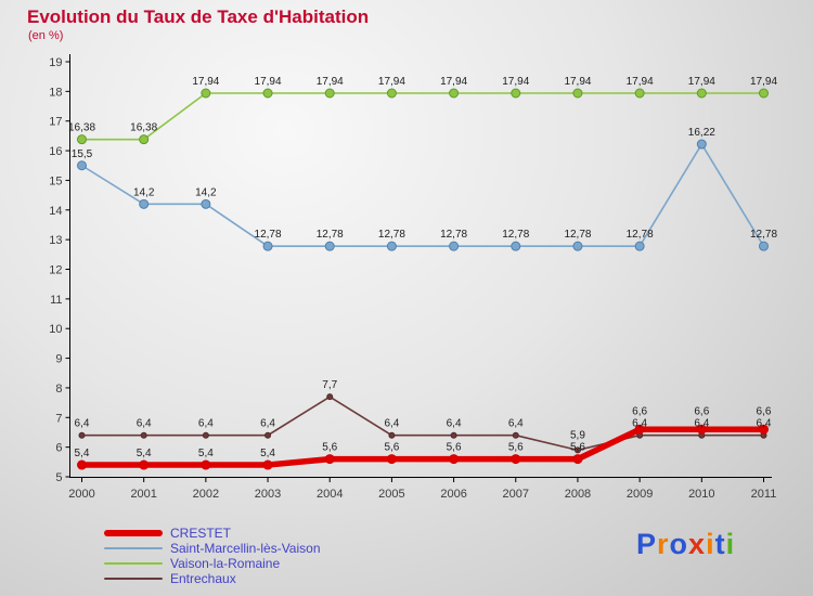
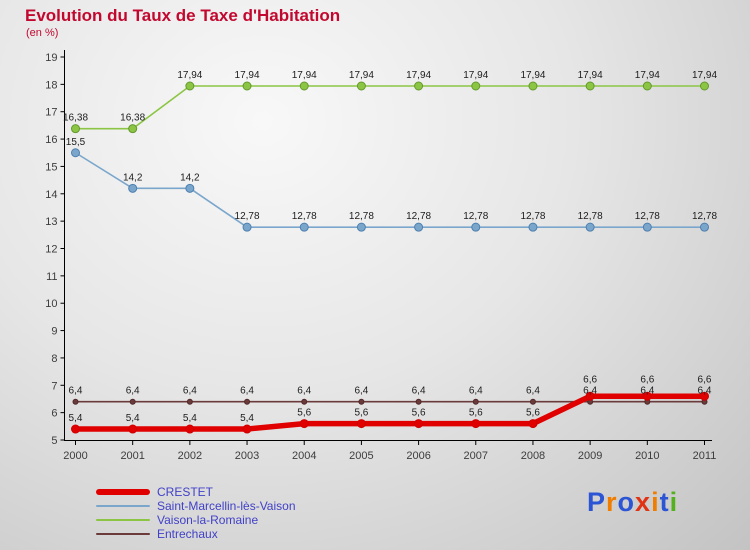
Entrechaux/2004: 7,7 -> 6,4
Entrechaux/2008: 5,9 -> 6,4
Saint-Marcellin-lès-Vaison/2010: 16,22 -> 12,78
